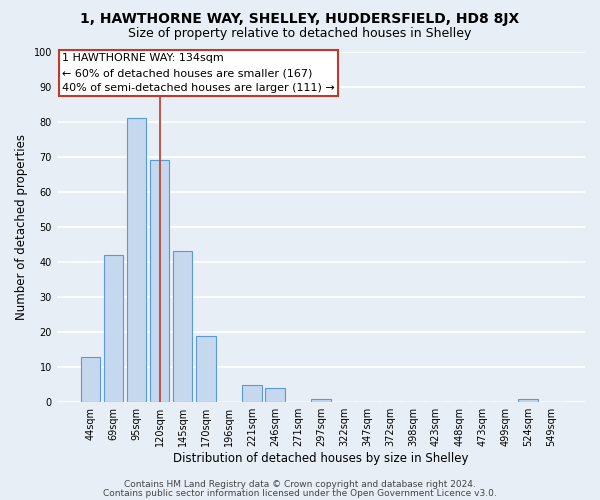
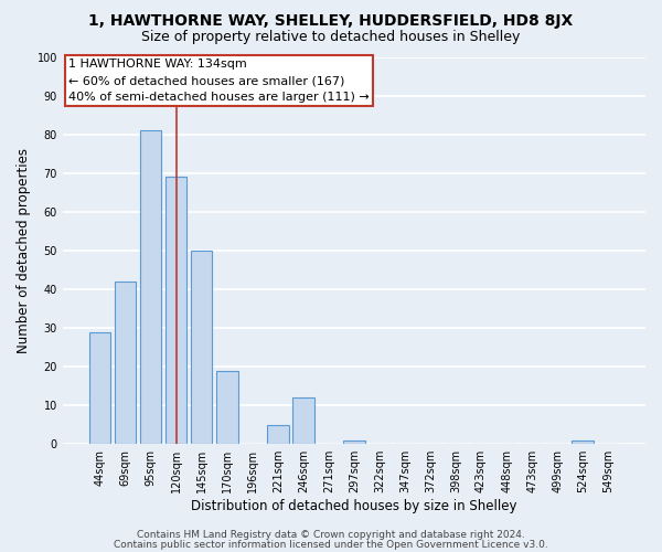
44sqm: 13 -> 29
145sqm: 43 -> 50
246sqm: 4 -> 12
